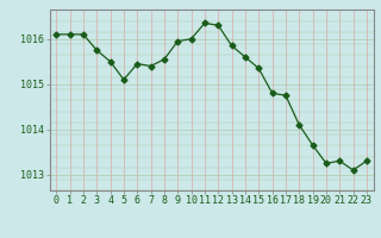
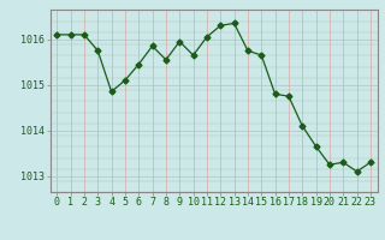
4: 1015.50 -> 1014.85
7: 1015.40 -> 1015.85
10: 1016.00 -> 1015.65
11: 1016.35 -> 1016.05
13: 1015.85 -> 1016.35
14: 1015.60 -> 1015.75
15: 1015.35 -> 1015.65
